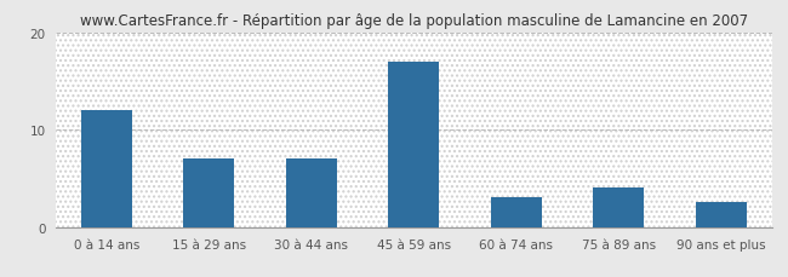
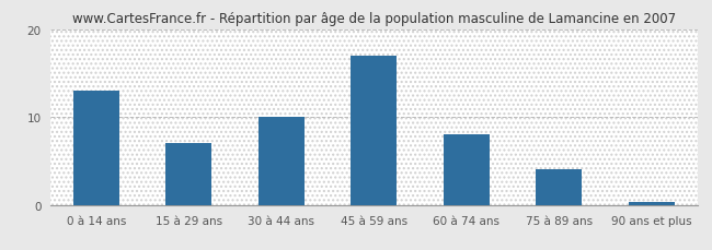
0 à 14 ans: 12.0 -> 13.0
30 à 44 ans: 7.0 -> 10.0
60 à 74 ans: 3.0 -> 8.0
90 ans et plus: 2.6 -> 0.3
